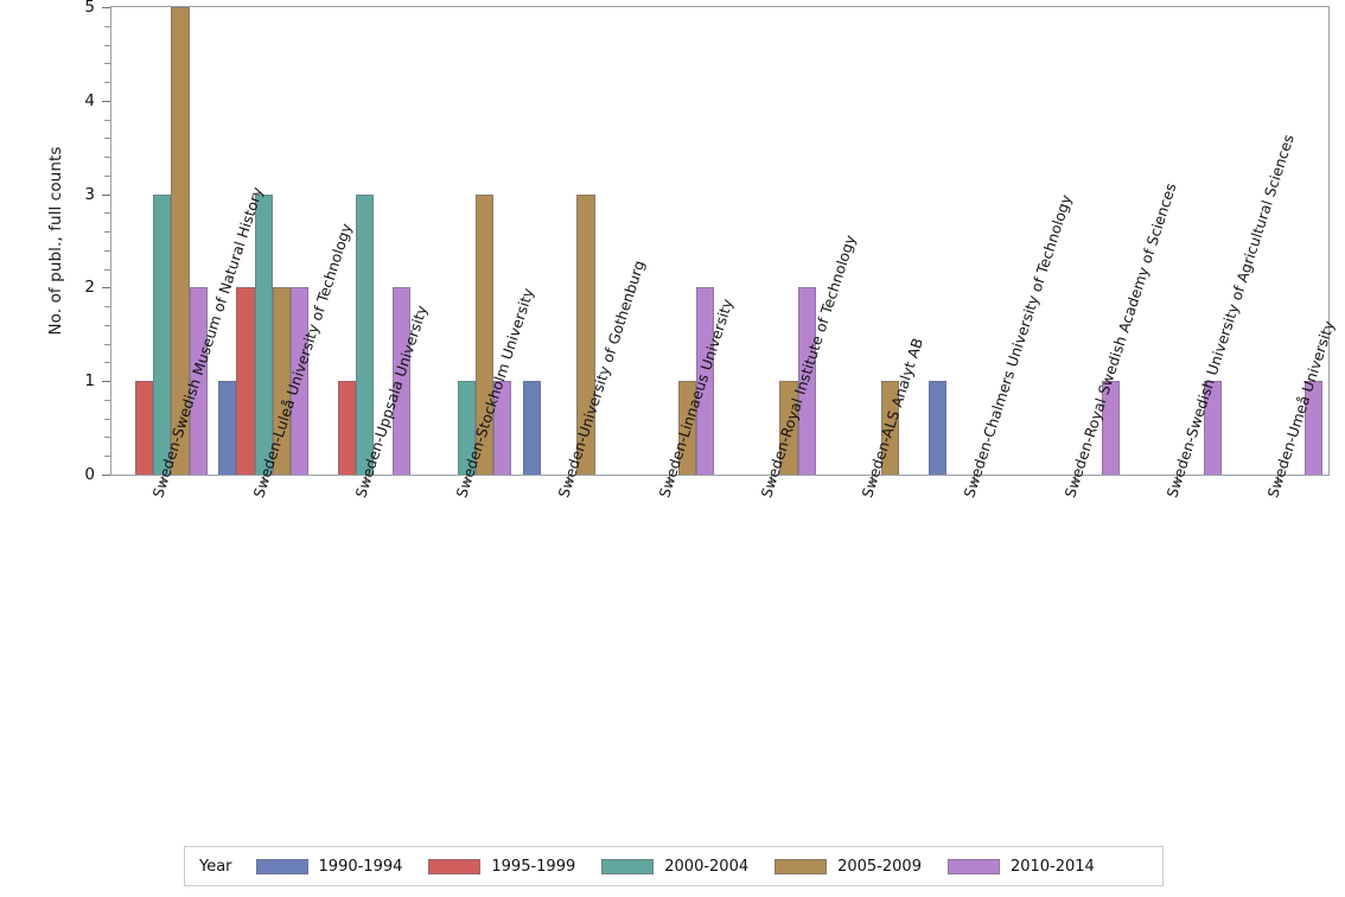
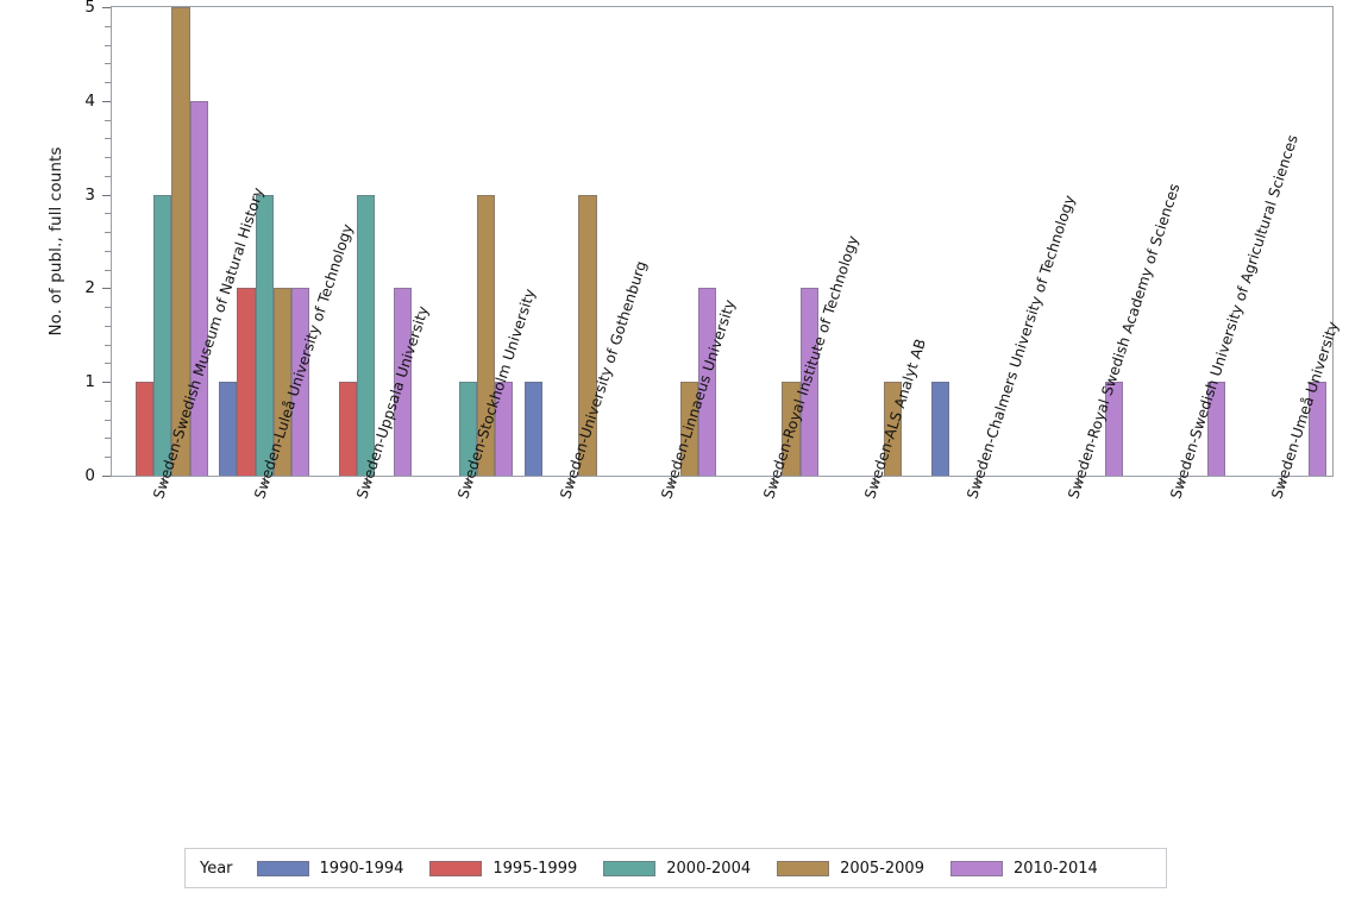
2010-2014/Sweden-Swedish Museum of Natural History: 2 -> 4
